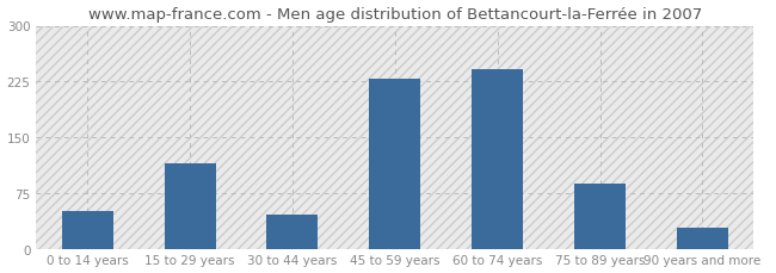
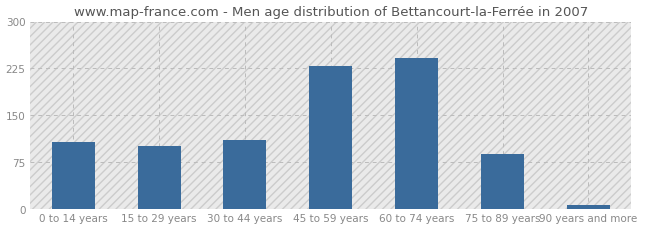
0 to 14 years: 50 -> 107
15 to 29 years: 114 -> 100
30 to 44 years: 46 -> 110
90 years and more: 28 -> 5
